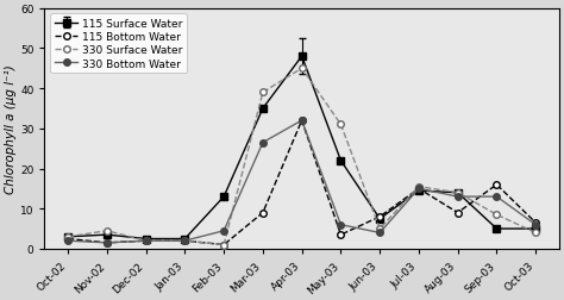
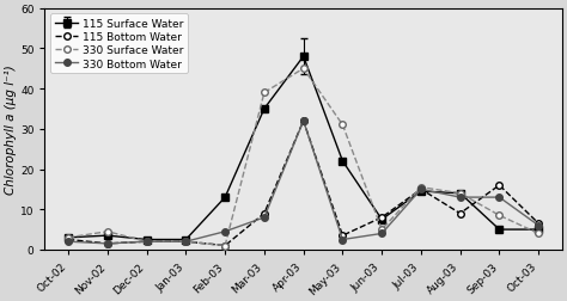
330 Bottom Water/Mar-03: 26.5 -> 8.0
330 Bottom Water/May-03: 6.0 -> 2.5
